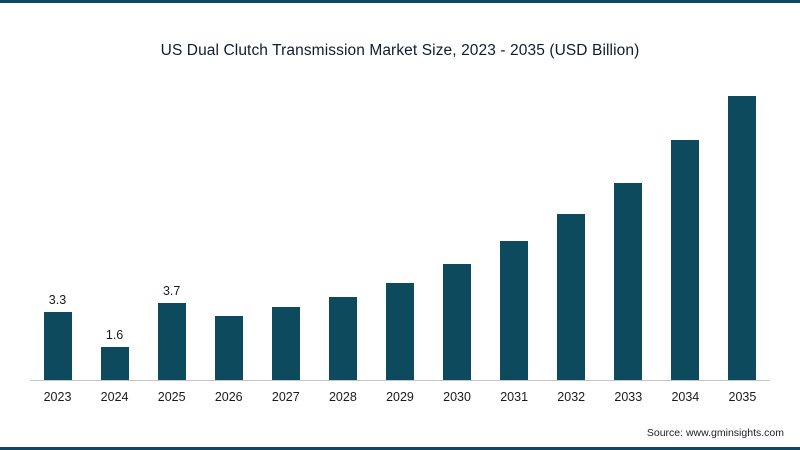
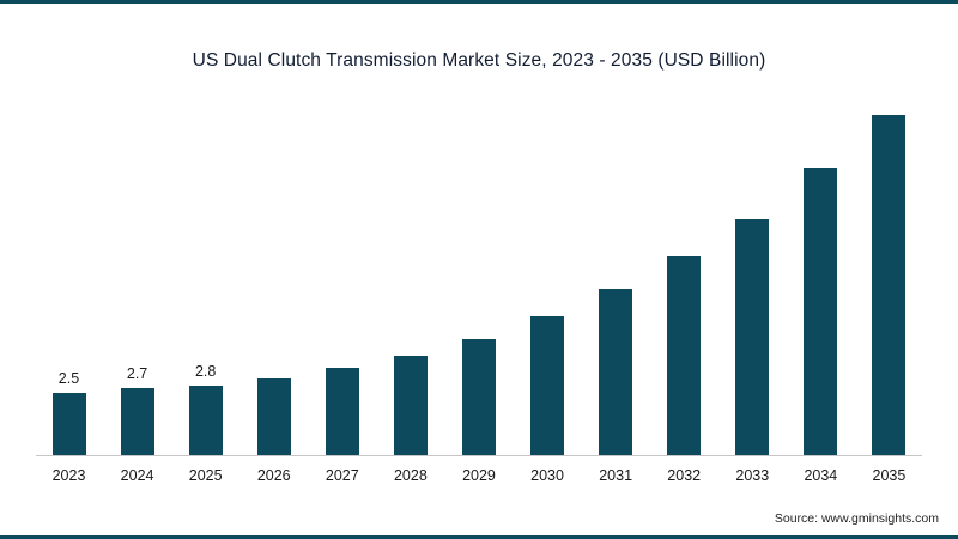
2023: 3.3 -> 2.5
2024: 1.6 -> 2.7
2025: 3.7 -> 2.8
